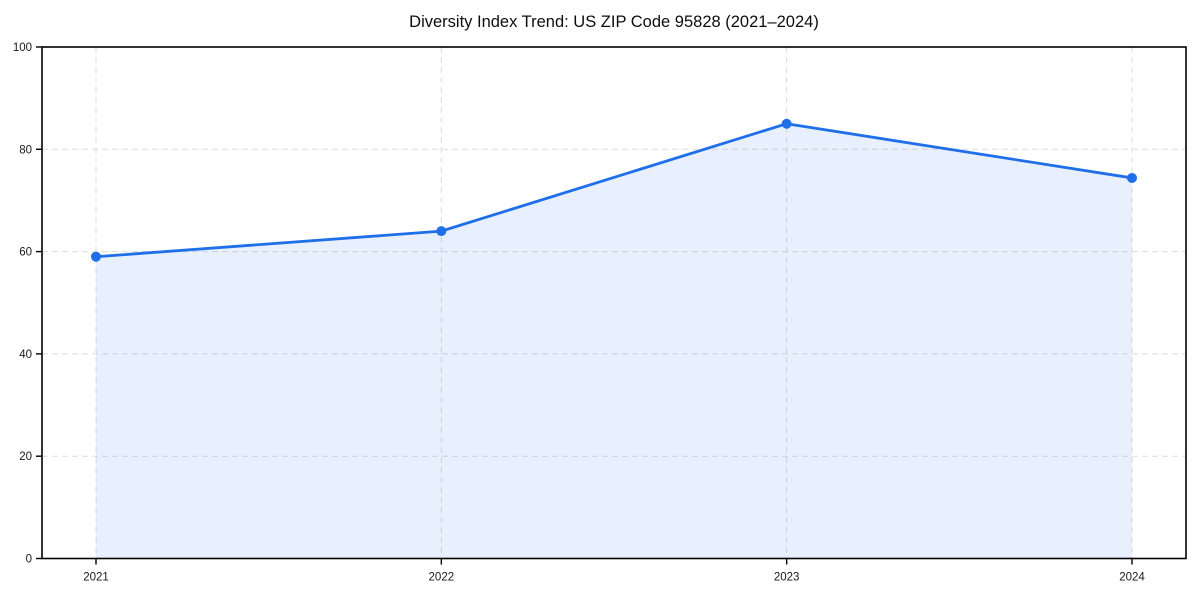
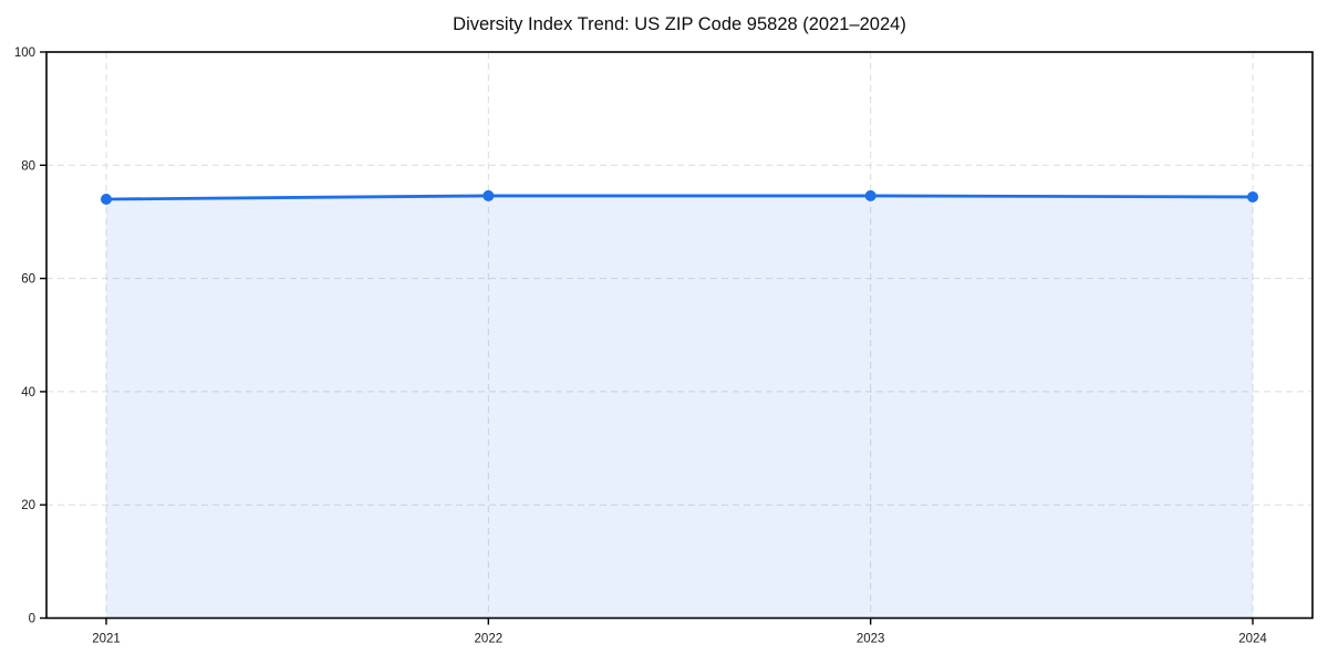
2021: 59 -> 74
2022: 64 -> 75
2023: 85 -> 75
